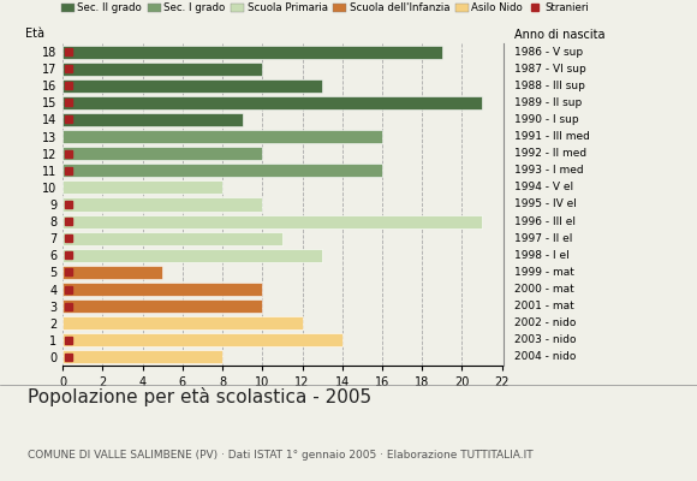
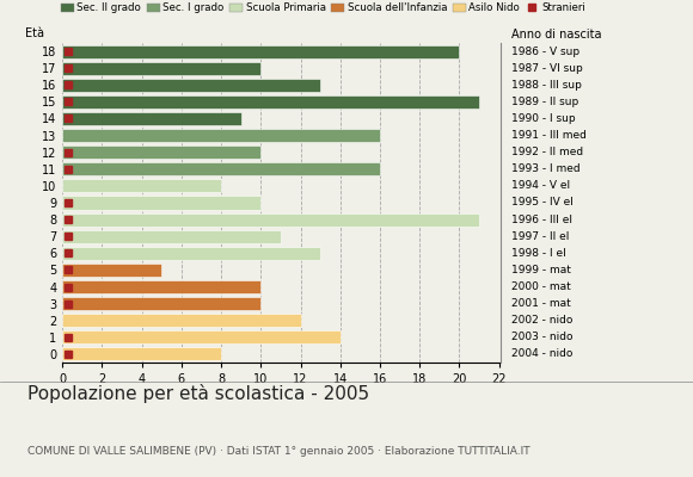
18: 19 -> 20
